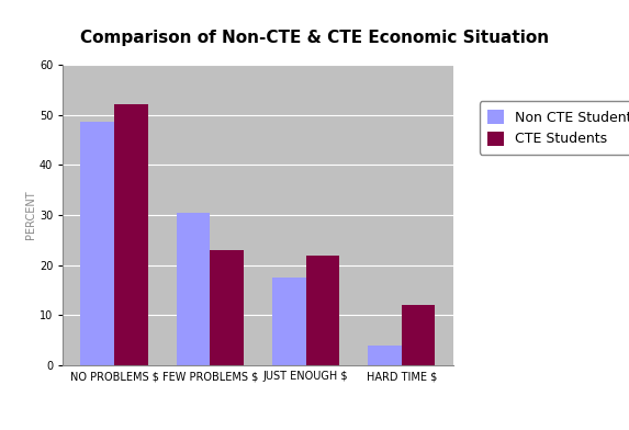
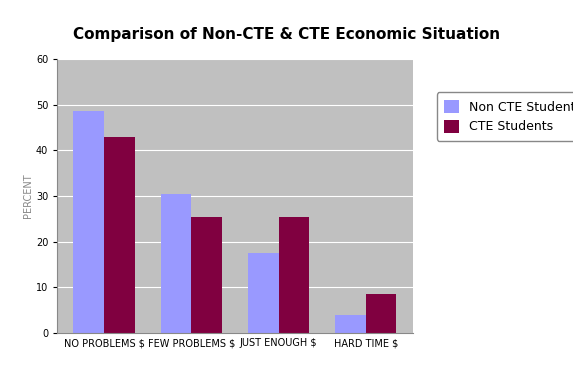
CTE Students/NO PROBLEMS $: 52.0 -> 43.0
CTE Students/FEW PROBLEMS $: 23.0 -> 25.5
CTE Students/JUST ENOUGH $: 22.0 -> 25.5
CTE Students/HARD TIME $: 12.0 -> 8.5
